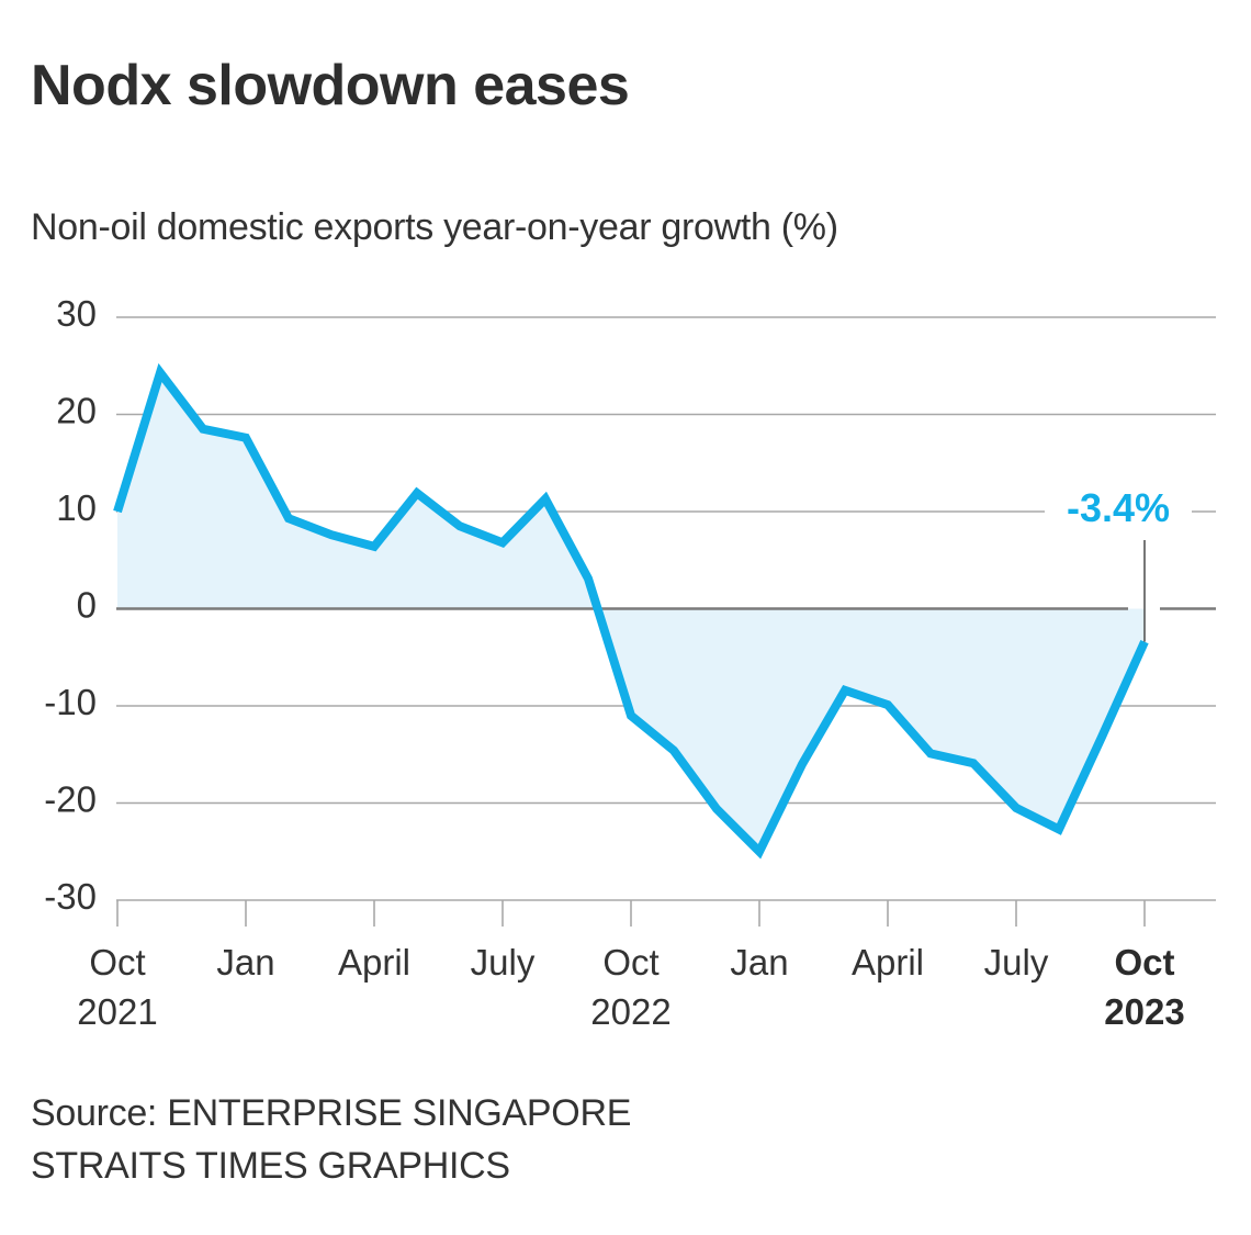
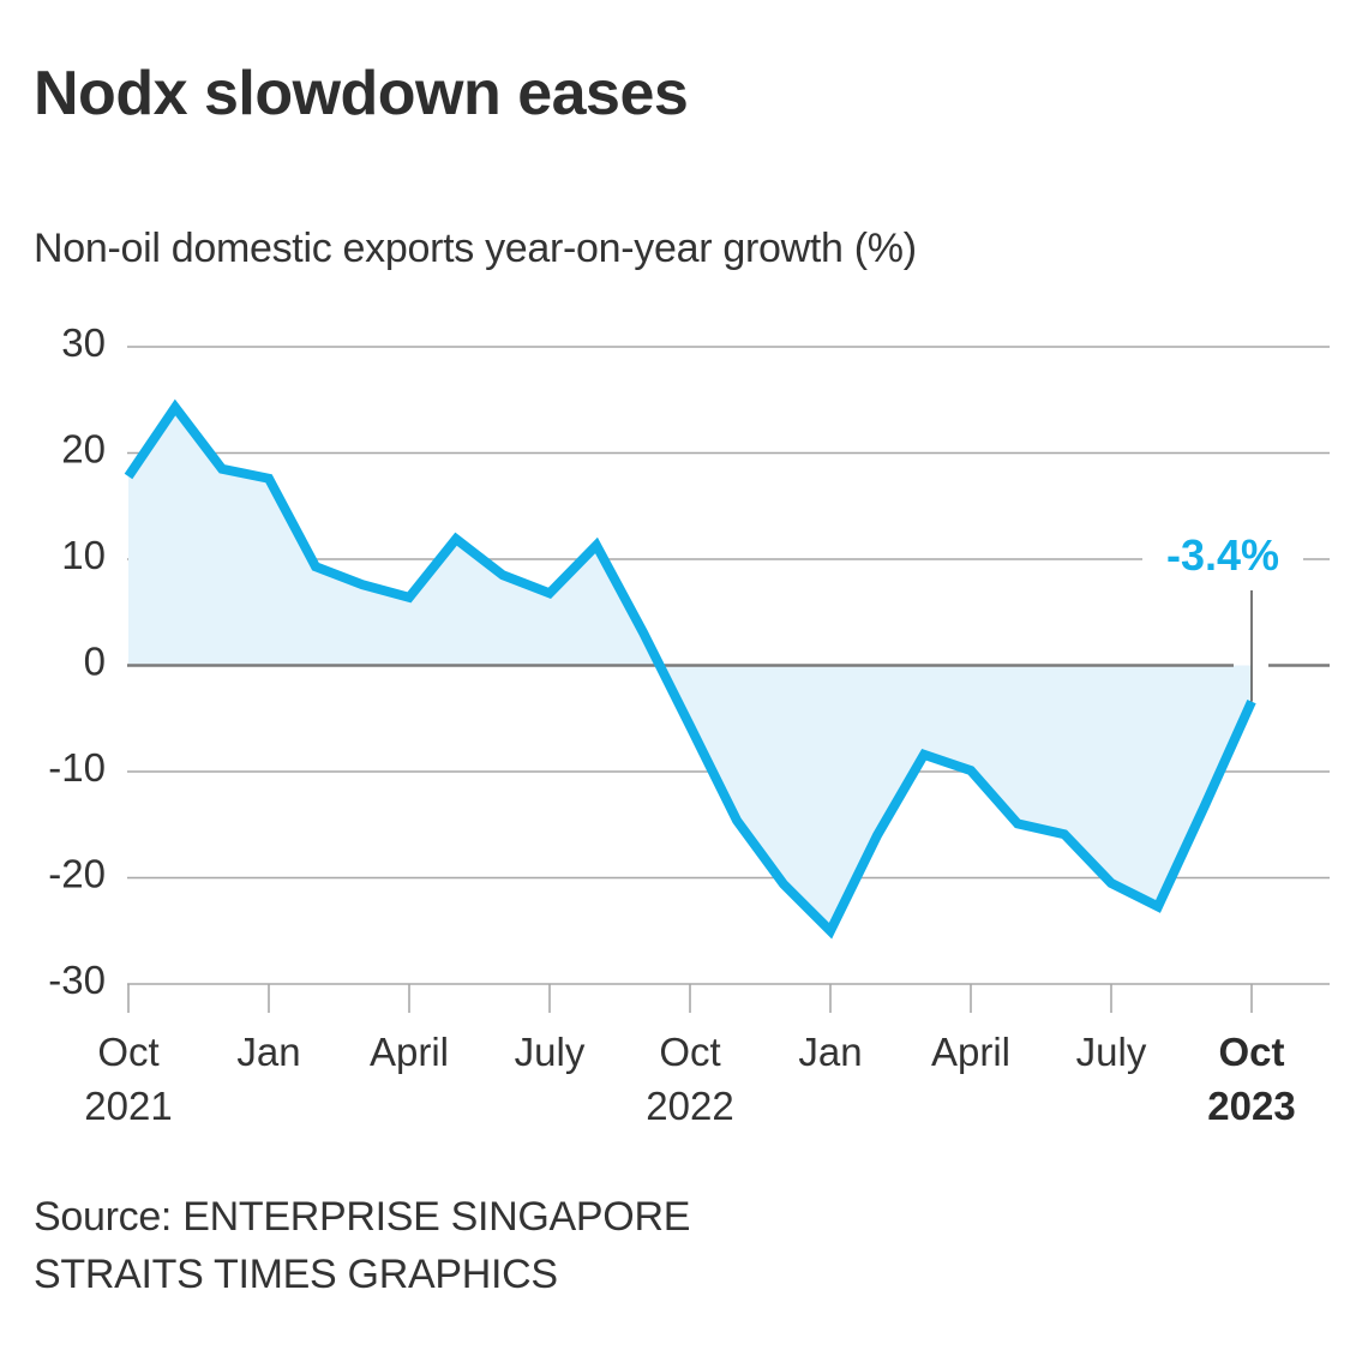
Oct 2021: 10 -> 18
Oct 2022: -11 -> -6
